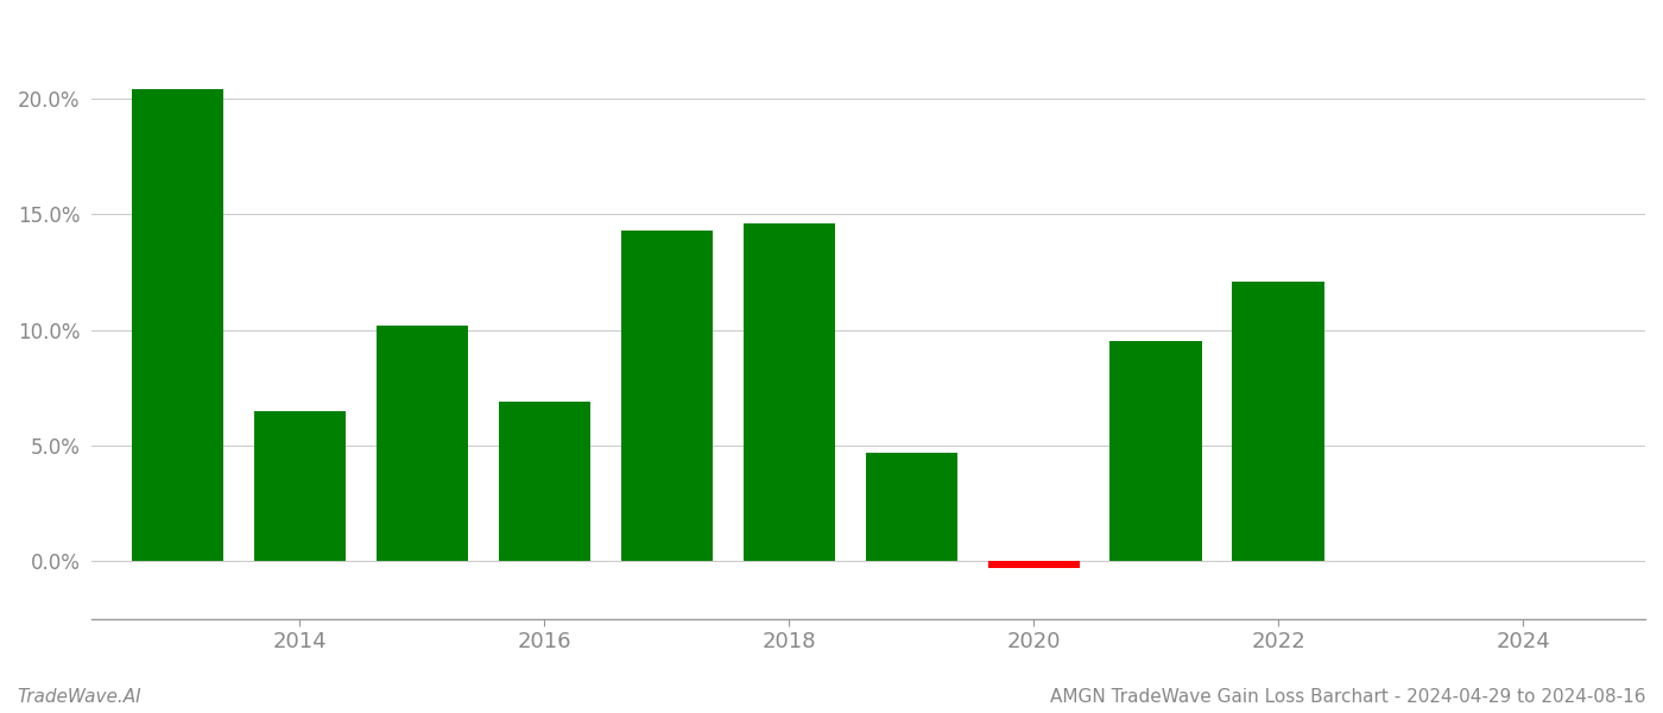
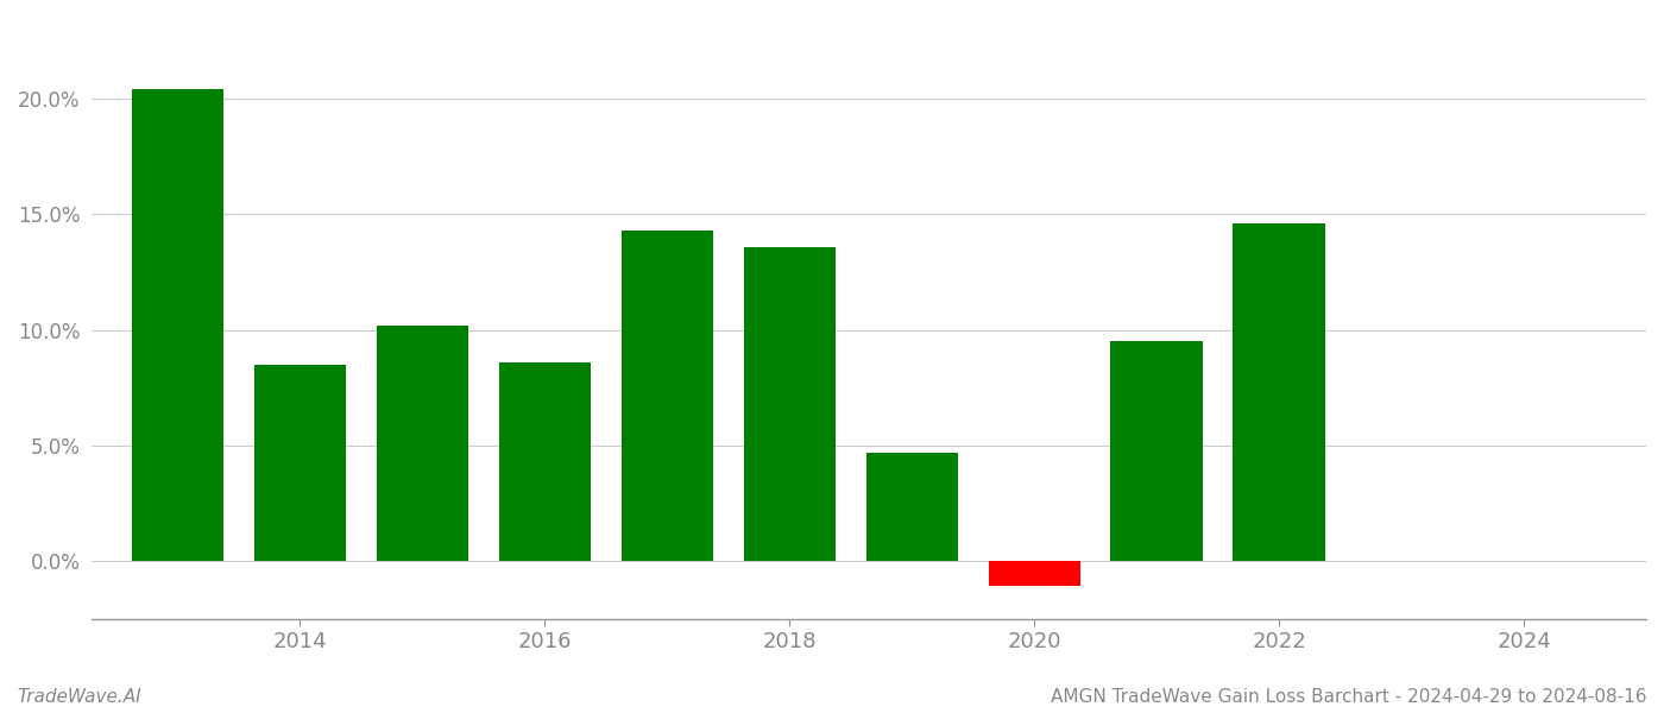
2014: 6.5% -> 8.5%
2016: 6.9% -> 8.6%
2018: 14.6% -> 13.6%
2020: -0.3% -> -1.1%
2022: 12.1% -> 14.6%
